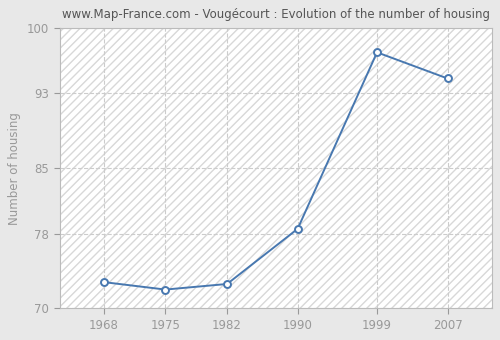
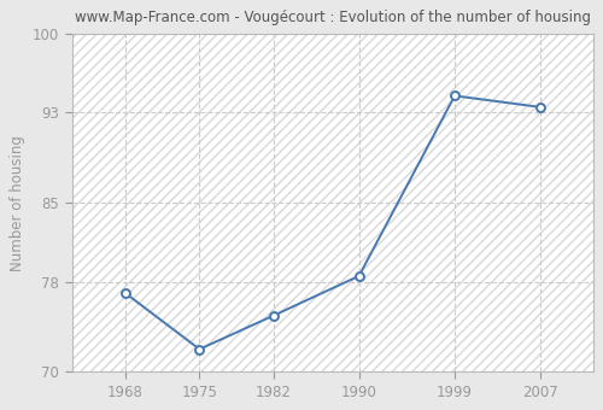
1968: 72.8 -> 77.0
1982: 72.6 -> 75.0
1999: 97.4 -> 94.5
2007: 94.6 -> 93.5
